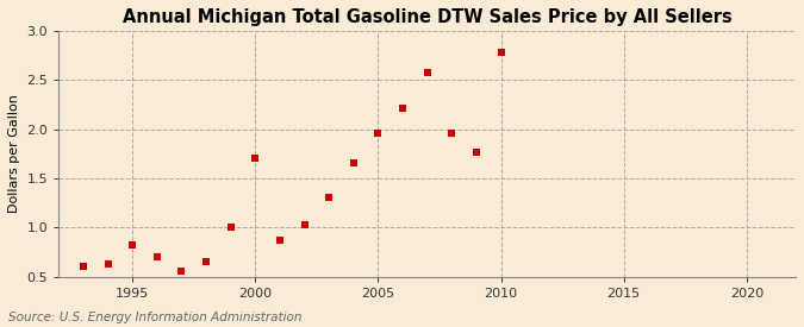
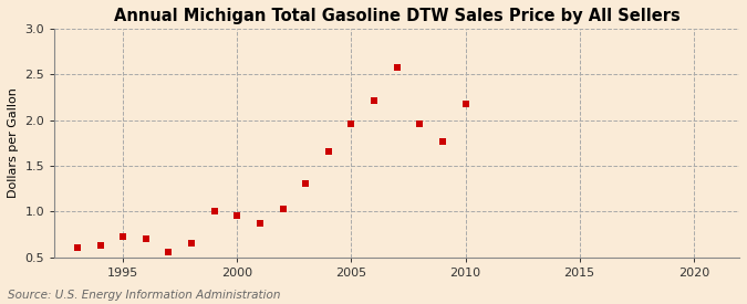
1995: 0.82 -> 0.72
2000: 1.70 -> 0.95
2010: 2.78 -> 2.17
